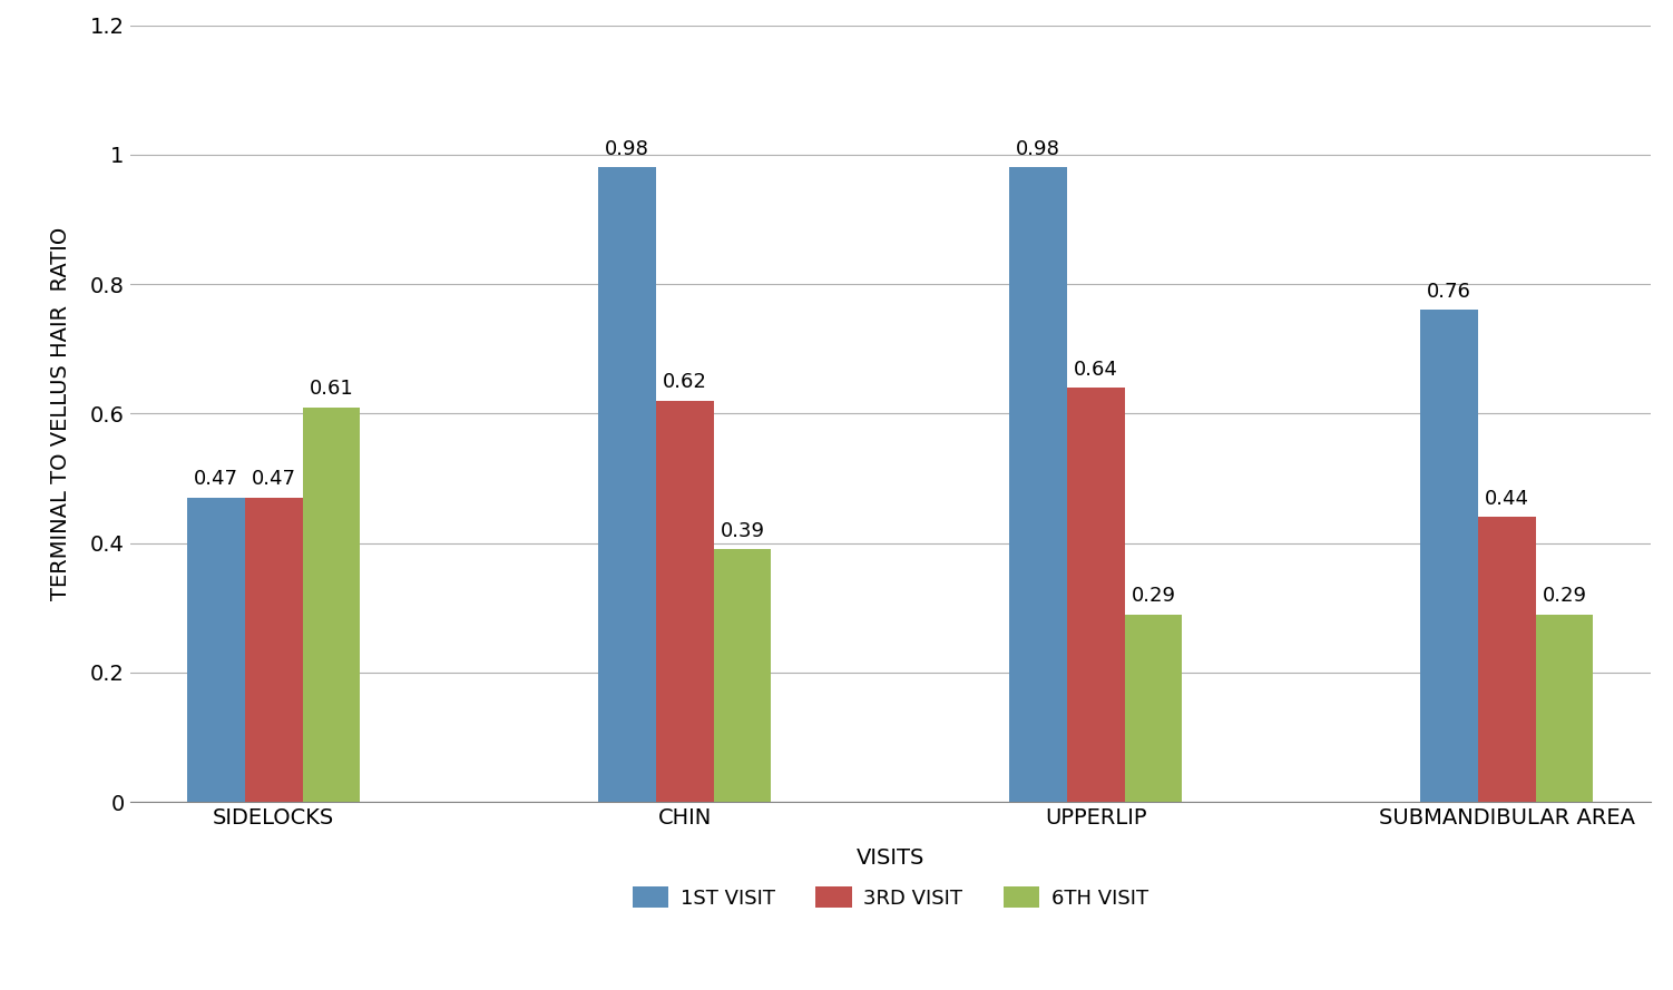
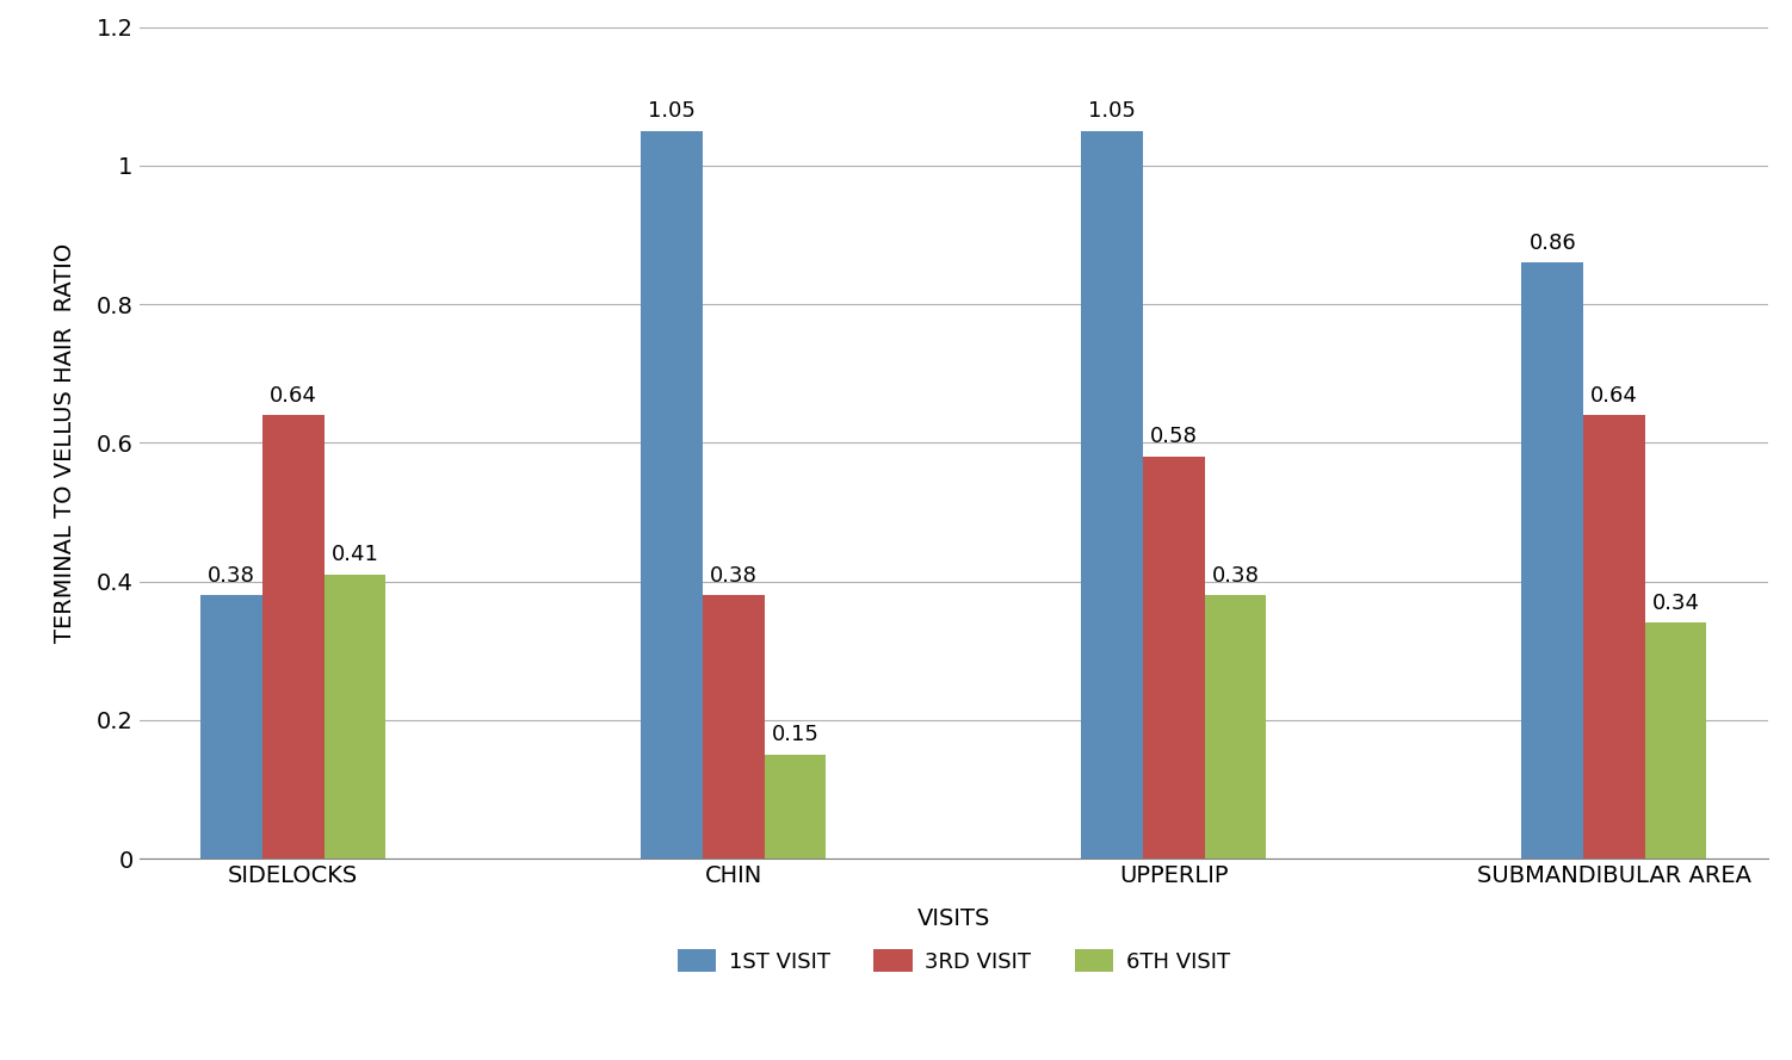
1ST VISIT/SIDELOCKS: 0.47 -> 0.38
3RD VISIT/SIDELOCKS: 0.47 -> 0.64
6TH VISIT/SIDELOCKS: 0.61 -> 0.41
1ST VISIT/CHIN: 0.98 -> 1.05
3RD VISIT/CHIN: 0.62 -> 0.38
6TH VISIT/CHIN: 0.39 -> 0.15
1ST VISIT/UPPERLIP: 0.98 -> 1.05
3RD VISIT/UPPERLIP: 0.64 -> 0.58
6TH VISIT/UPPERLIP: 0.29 -> 0.38
1ST VISIT/SUBMANDIBULAR AREA: 0.76 -> 0.86
3RD VISIT/SUBMANDIBULAR AREA: 0.44 -> 0.64
6TH VISIT/SUBMANDIBULAR AREA: 0.29 -> 0.34
